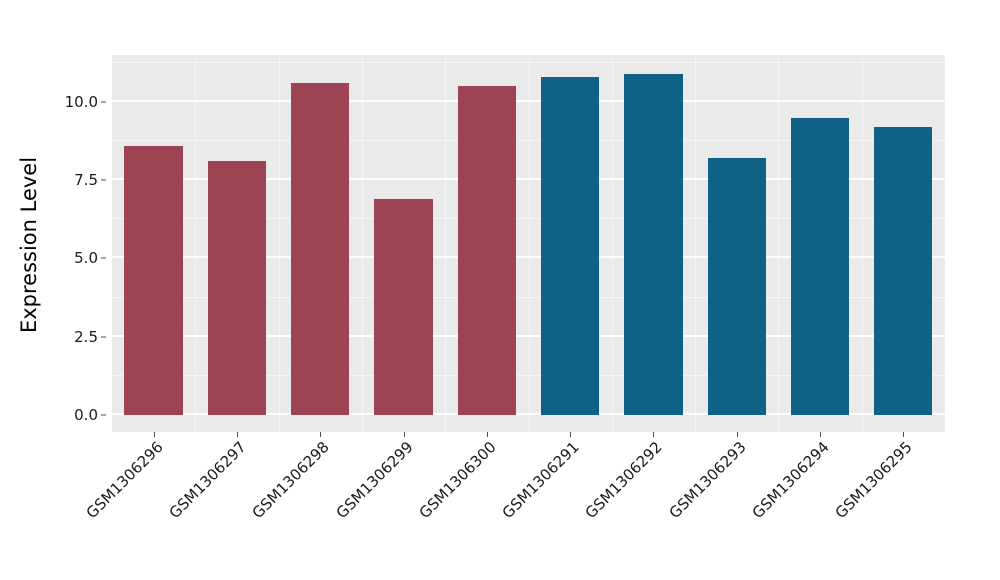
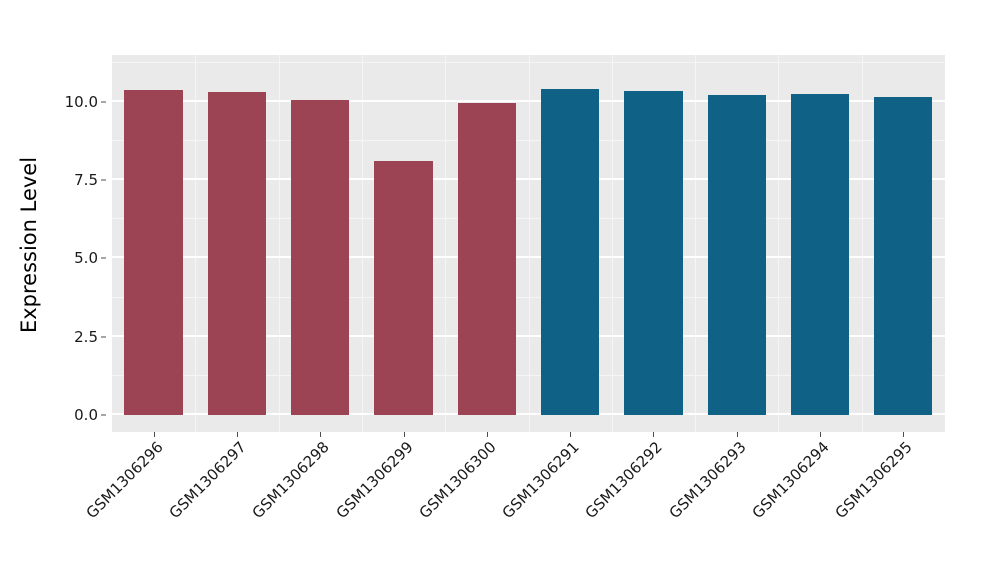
GSM1306296: 8.6 -> 10.4
GSM1306297: 8.1 -> 10.3
GSM1306298: 10.6 -> 10.1
GSM1306299: 6.9 -> 8.1
GSM1306300: 10.5 -> 10.0
GSM1306291: 10.8 -> 10.4
GSM1306292: 10.9 -> 10.3
GSM1306293: 8.2 -> 10.2
GSM1306294: 9.5 -> 10.3
GSM1306295: 9.2 -> 10.2
